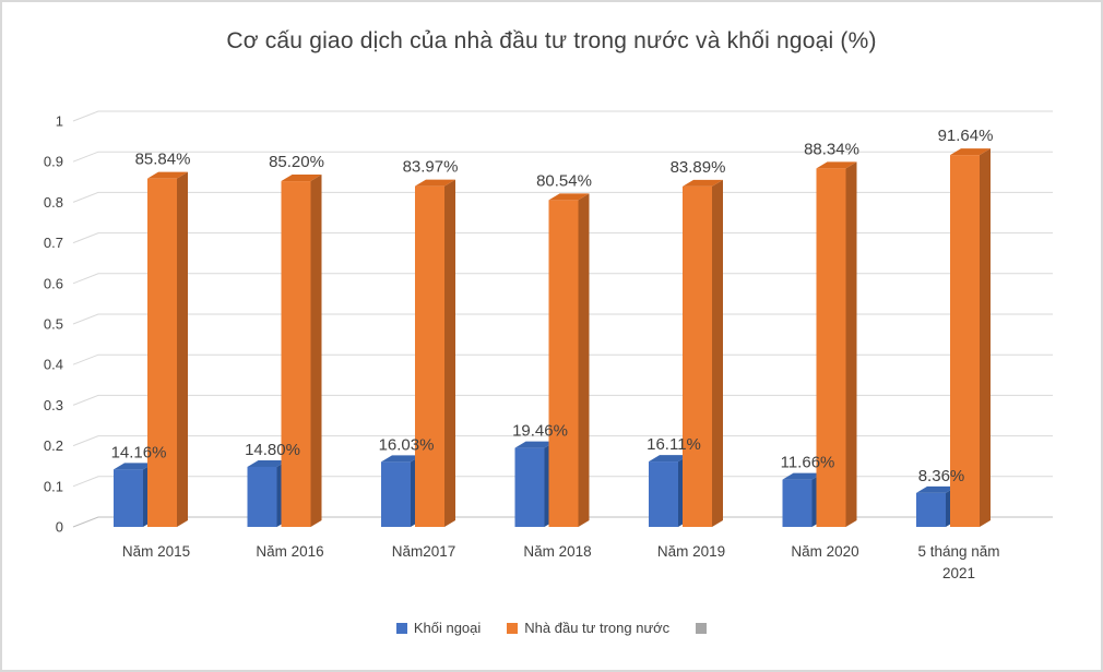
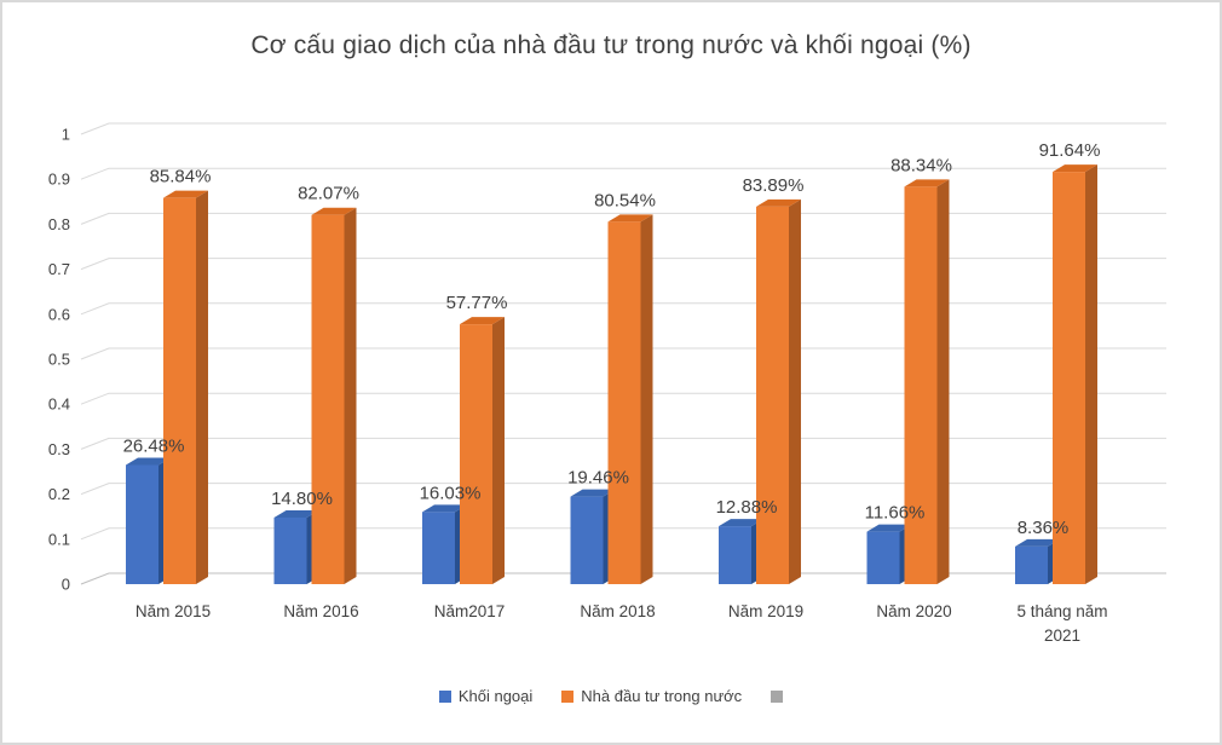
Khối ngoại/Năm 2015: 14.16% -> 26.48%
Nhà đầu tư trong nước/Năm 2016: 85.20% -> 82.07%
Nhà đầu tư trong nước/Năm2017: 83.97% -> 57.77%
Khối ngoại/Năm 2019: 16.11% -> 12.88%
